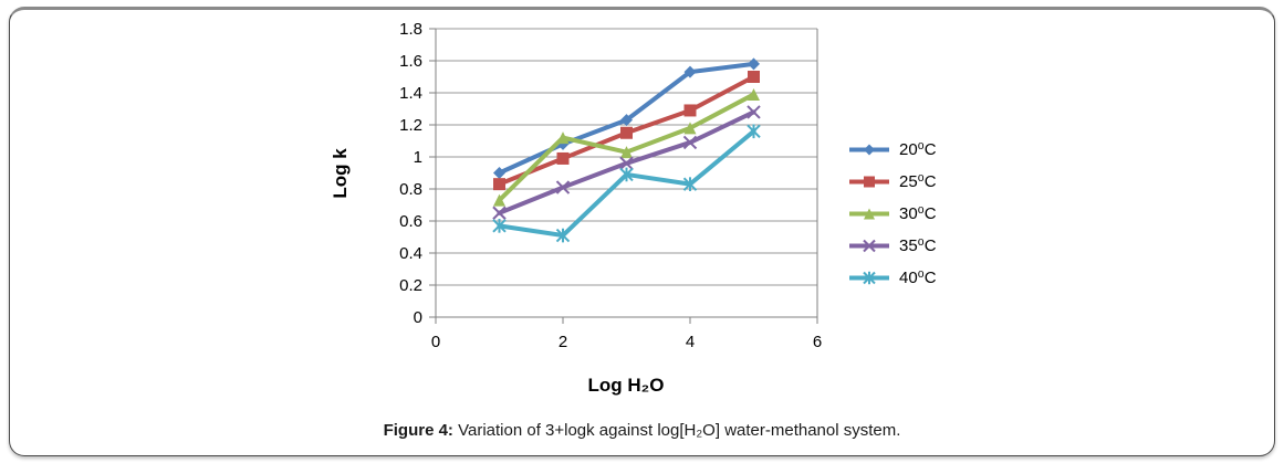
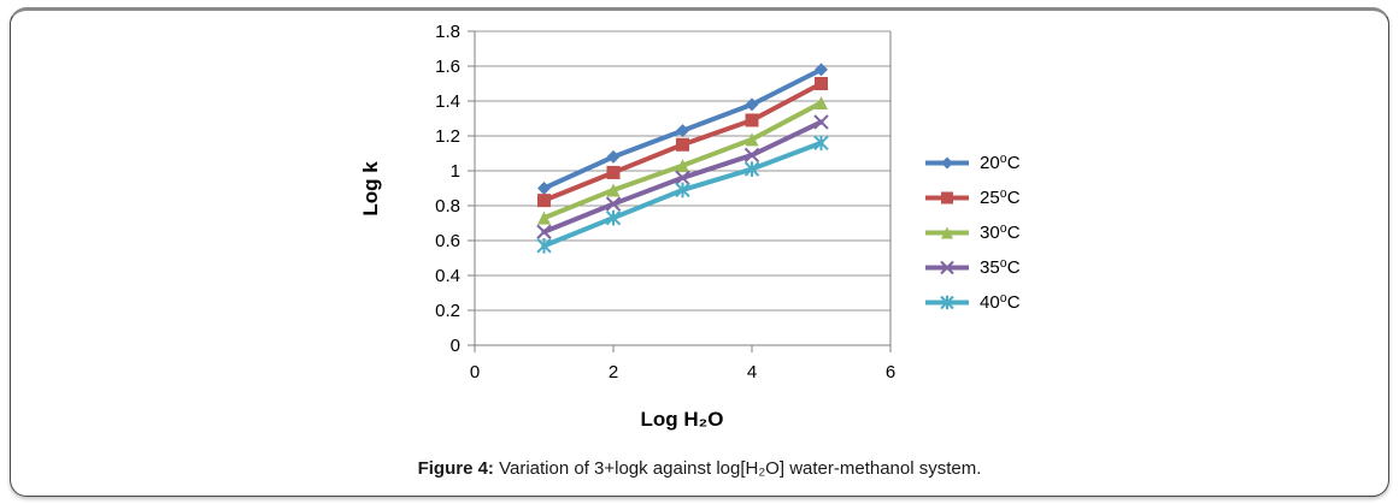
30⁰C/2: 1.12 -> 0.89
40⁰C/2: 0.51 -> 0.73
20⁰C/4: 1.53 -> 1.38
40⁰C/4: 0.83 -> 1.01
